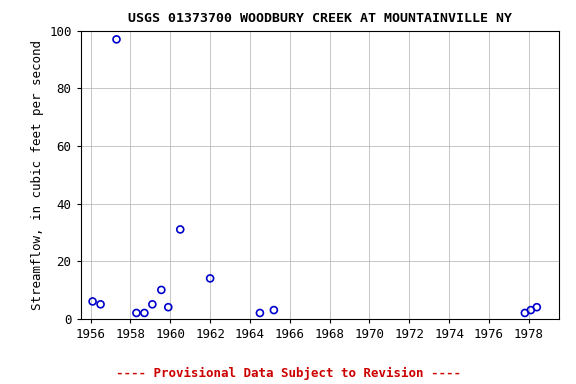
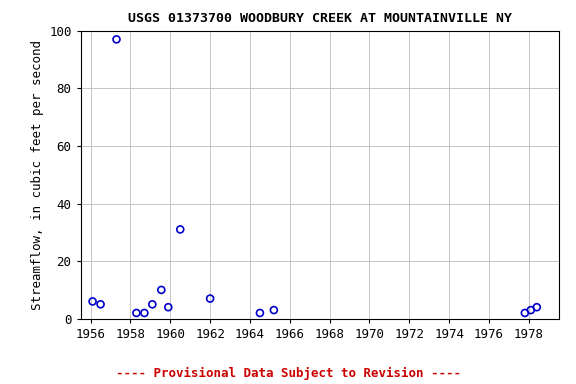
1962: 14 -> 7
